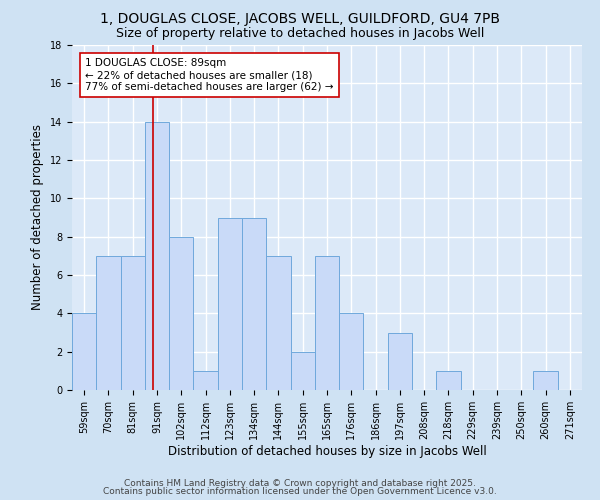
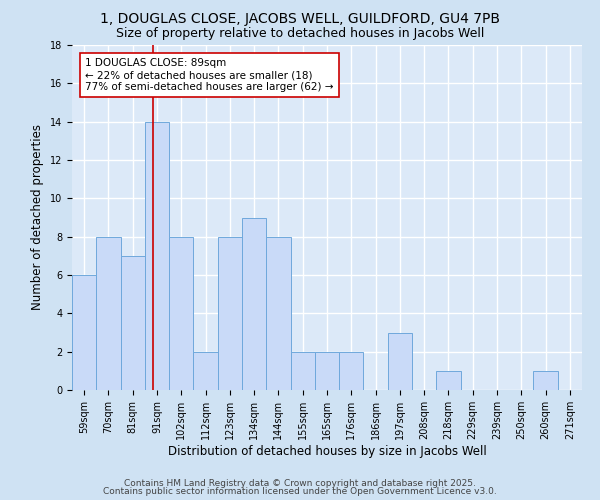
59sqm: 4 -> 6
70sqm: 7 -> 8
112sqm: 1 -> 2
123sqm: 9 -> 8
144sqm: 7 -> 8
165sqm: 7 -> 2
176sqm: 4 -> 2
